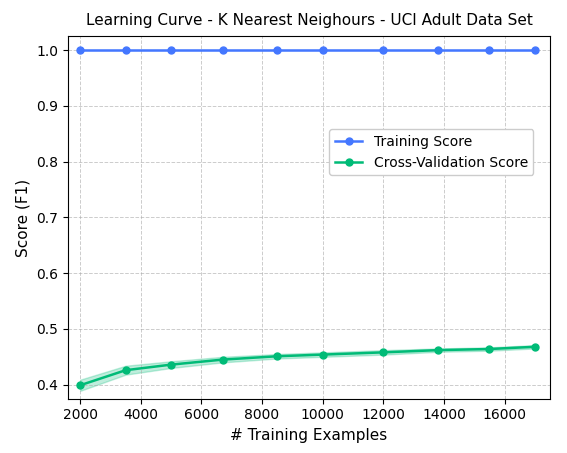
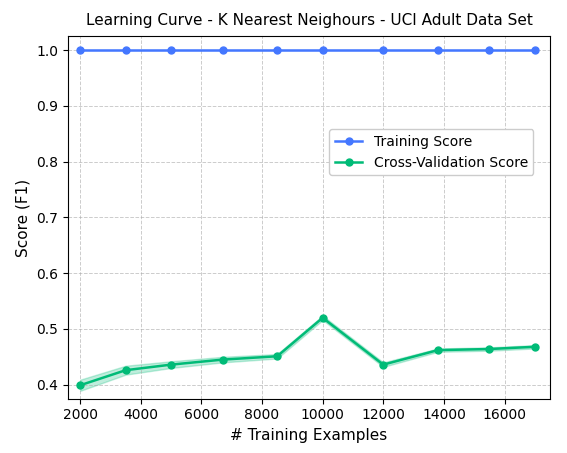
Cross-Validation Score/10000: 0.454 -> 0.520
Cross-Validation Score/12000: 0.458 -> 0.436
